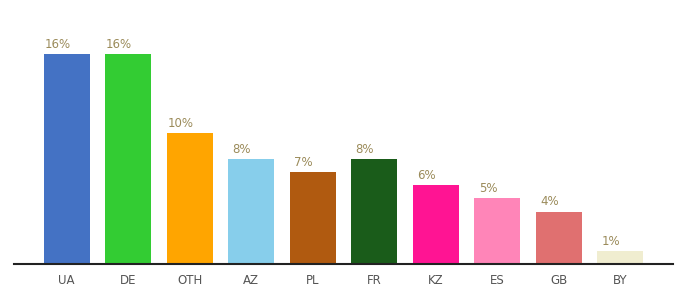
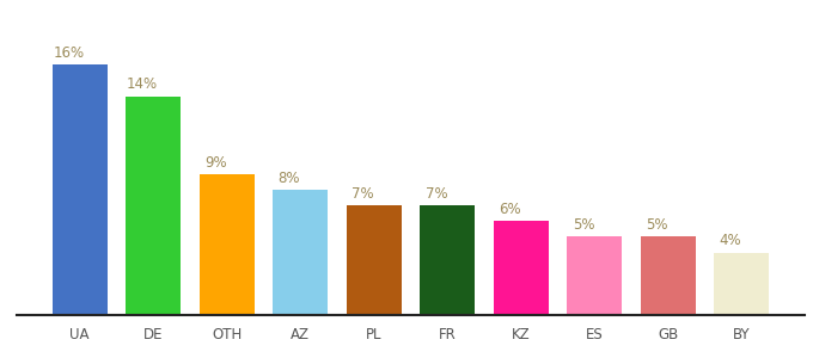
DE: 16% -> 14%
OTH: 10% -> 9%
FR: 8% -> 7%
GB: 4% -> 5%
BY: 1% -> 4%
